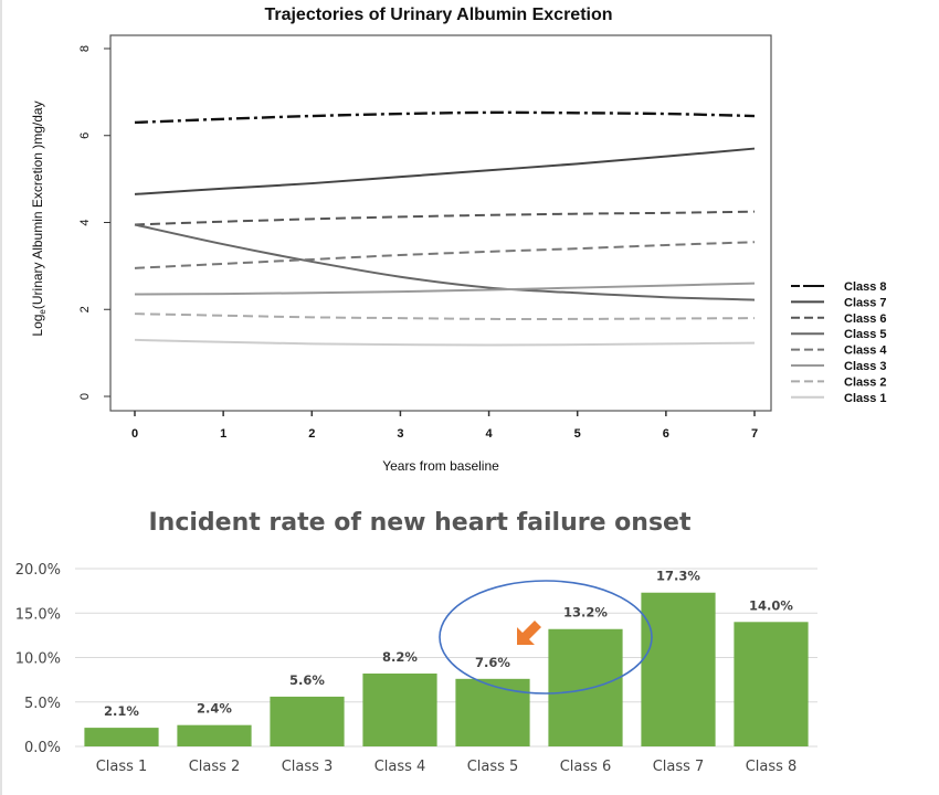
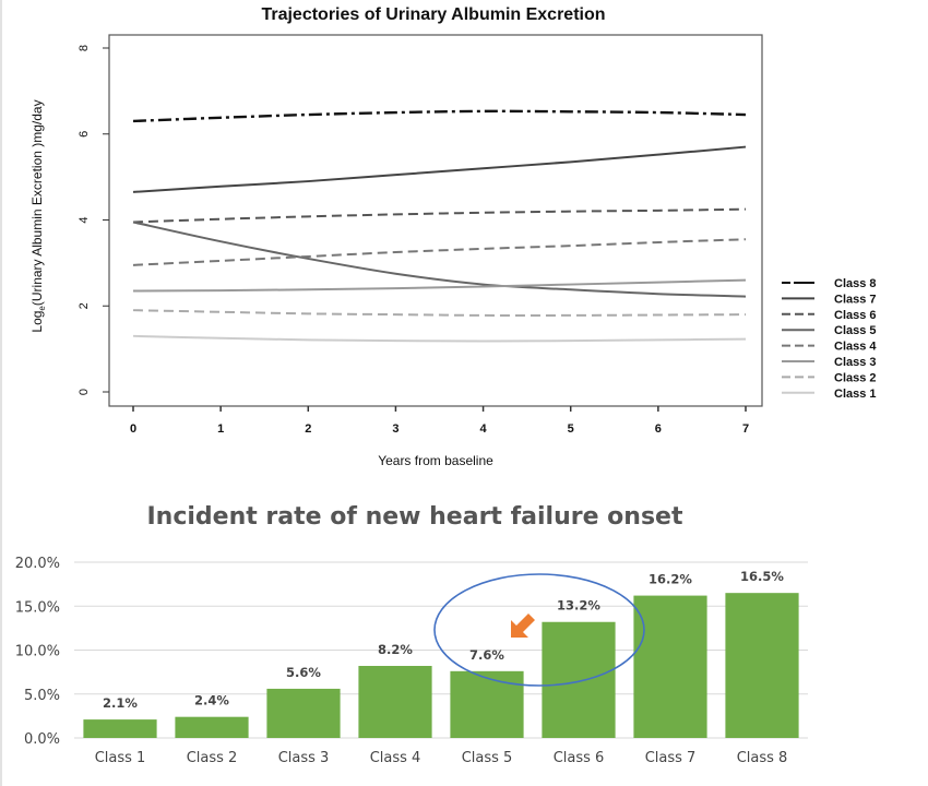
Incident rate of new heart failure onset/Class 7: 17.3% -> 16.2%
Incident rate of new heart failure onset/Class 8: 14.0% -> 16.5%
